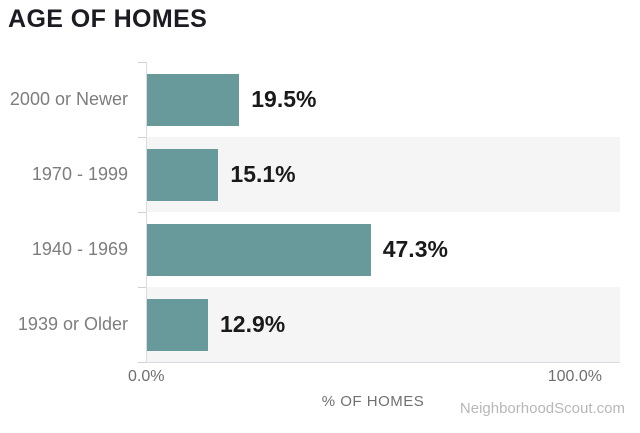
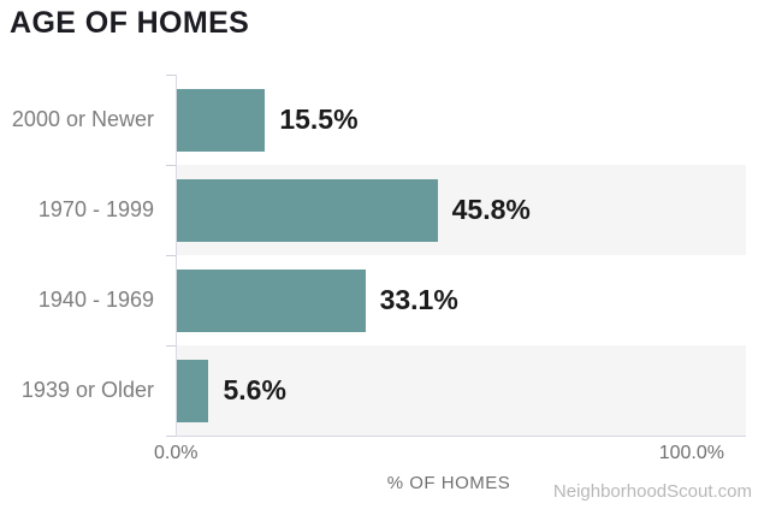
2000 or Newer: 19.5% -> 15.5%
1970 - 1999: 15.1% -> 45.8%
1940 - 1969: 47.3% -> 33.1%
1939 or Older: 12.9% -> 5.6%
